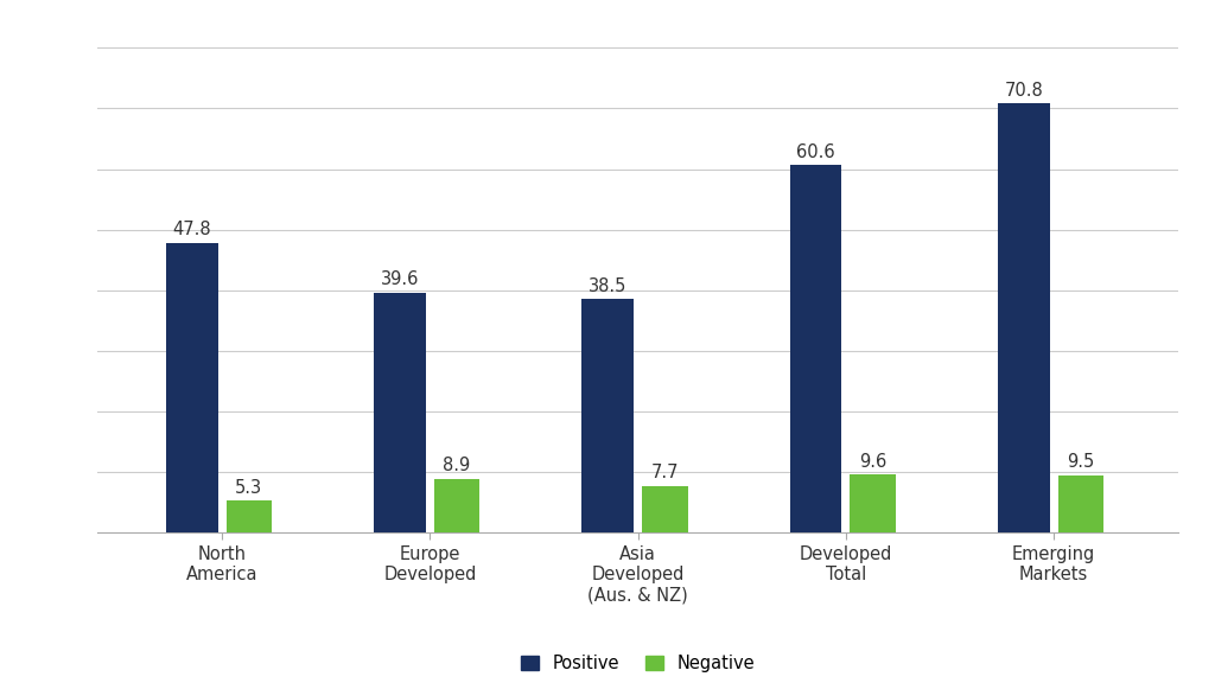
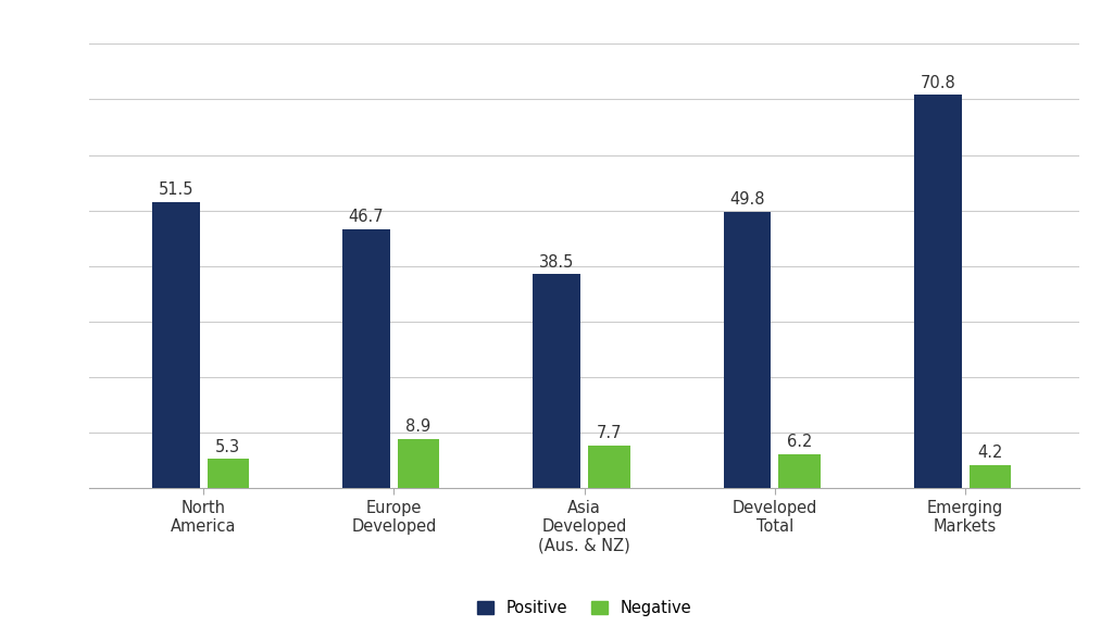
Positive/North America: 47.8 -> 51.5
Positive/Europe Developed: 39.6 -> 46.7
Positive/Developed Total: 60.6 -> 49.8
Negative/Developed Total: 9.6 -> 6.2
Negative/Emerging Markets: 9.5 -> 4.2
